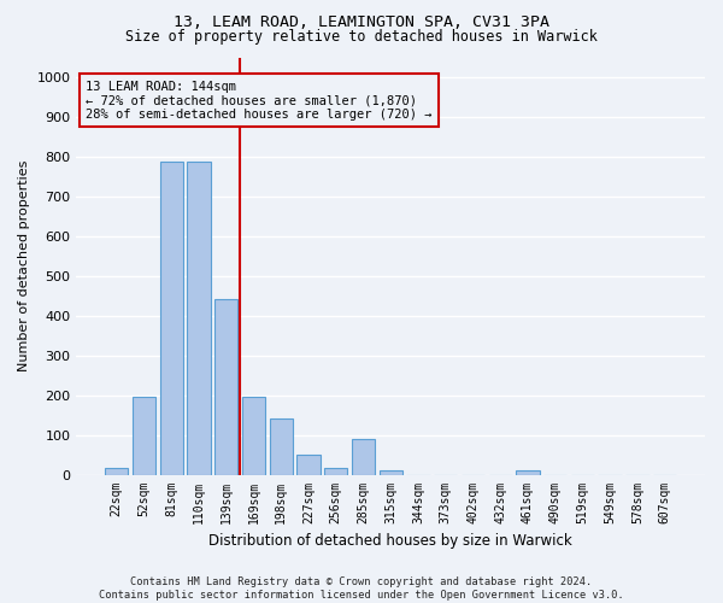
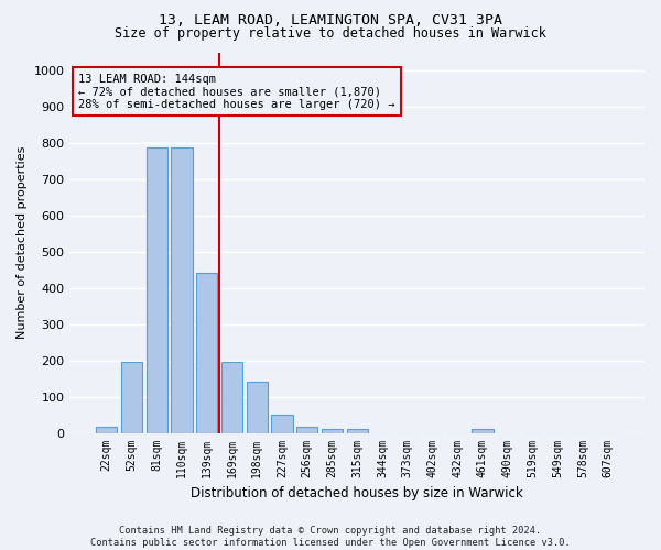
285sqm: 90 -> 10
